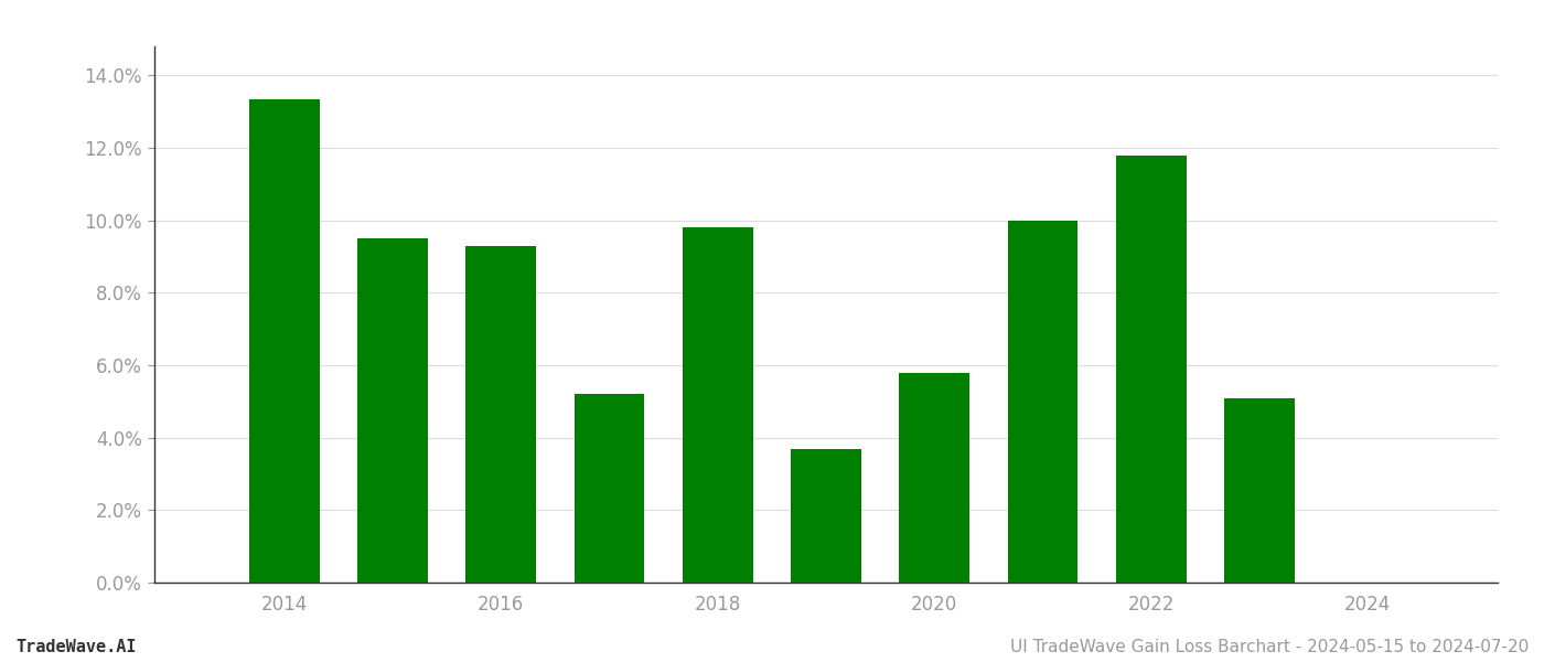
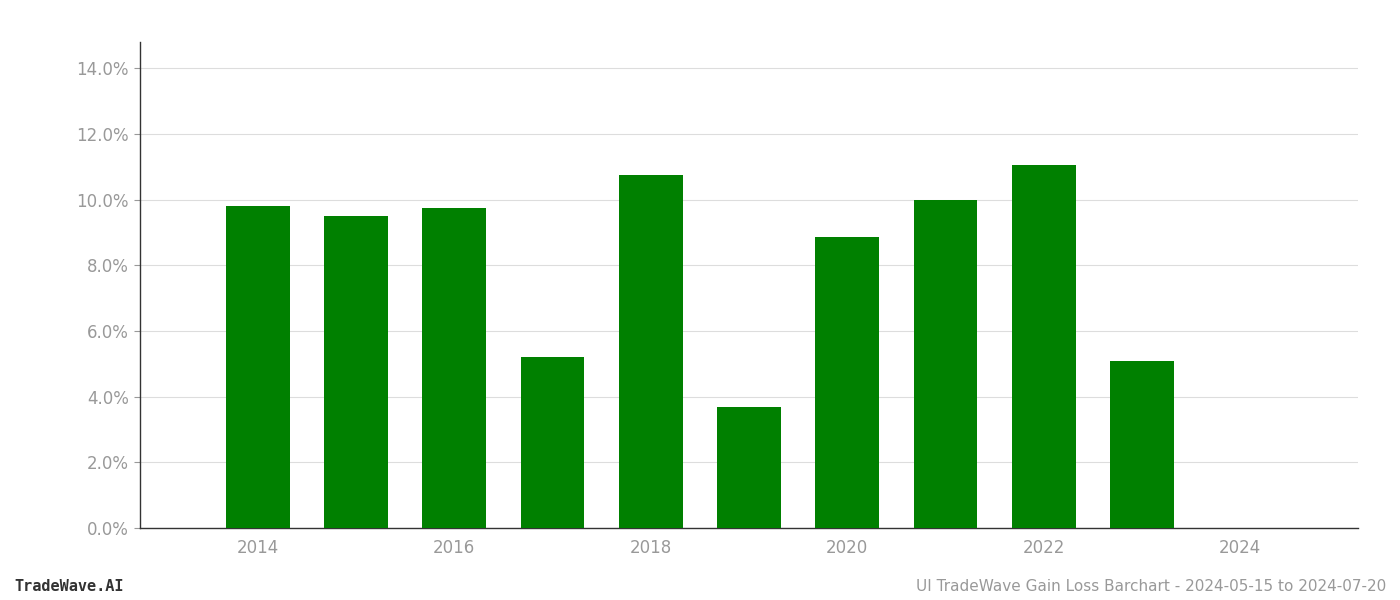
2014: 13.35% -> 9.80%
2016: 9.30% -> 9.75%
2018: 9.80% -> 10.75%
2020: 5.80% -> 8.85%
2022: 11.80% -> 11.05%
